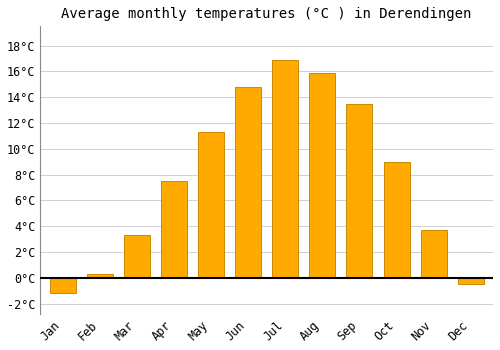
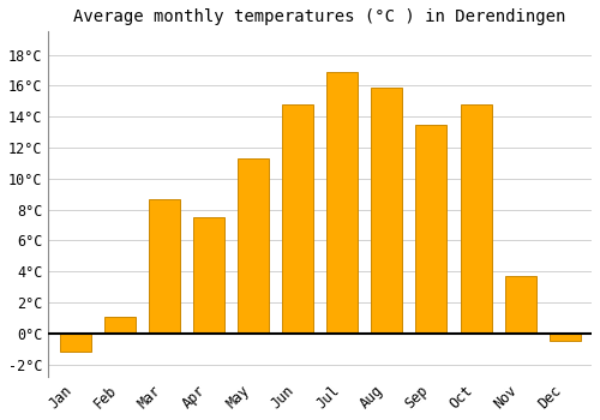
Feb: 0.3°C -> 1.1°C
Mar: 3.3°C -> 8.7°C
Oct: 9.0°C -> 14.8°C
